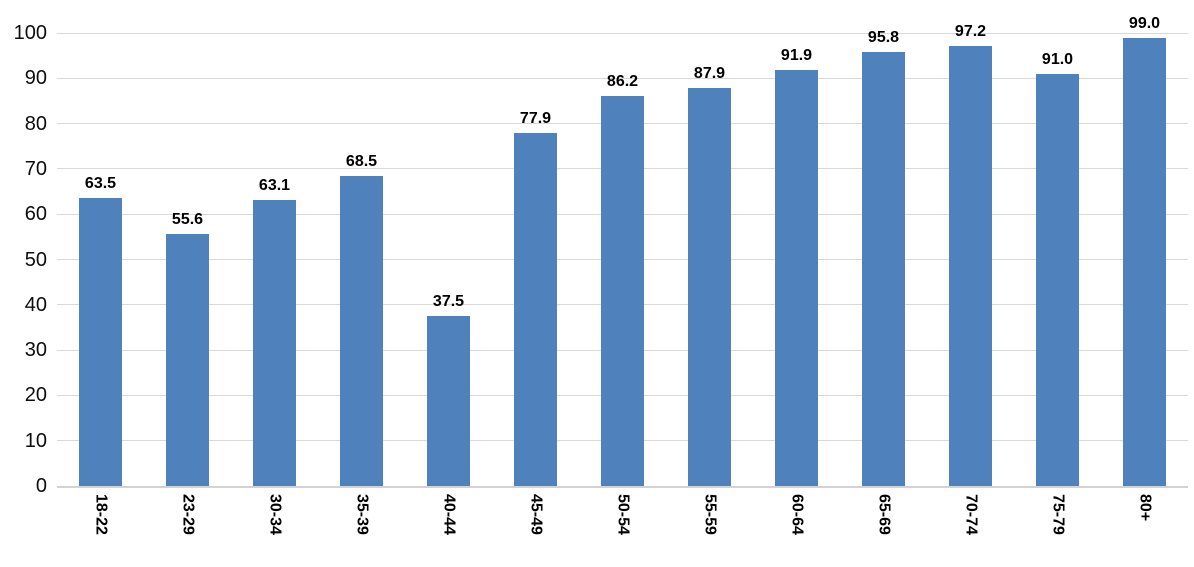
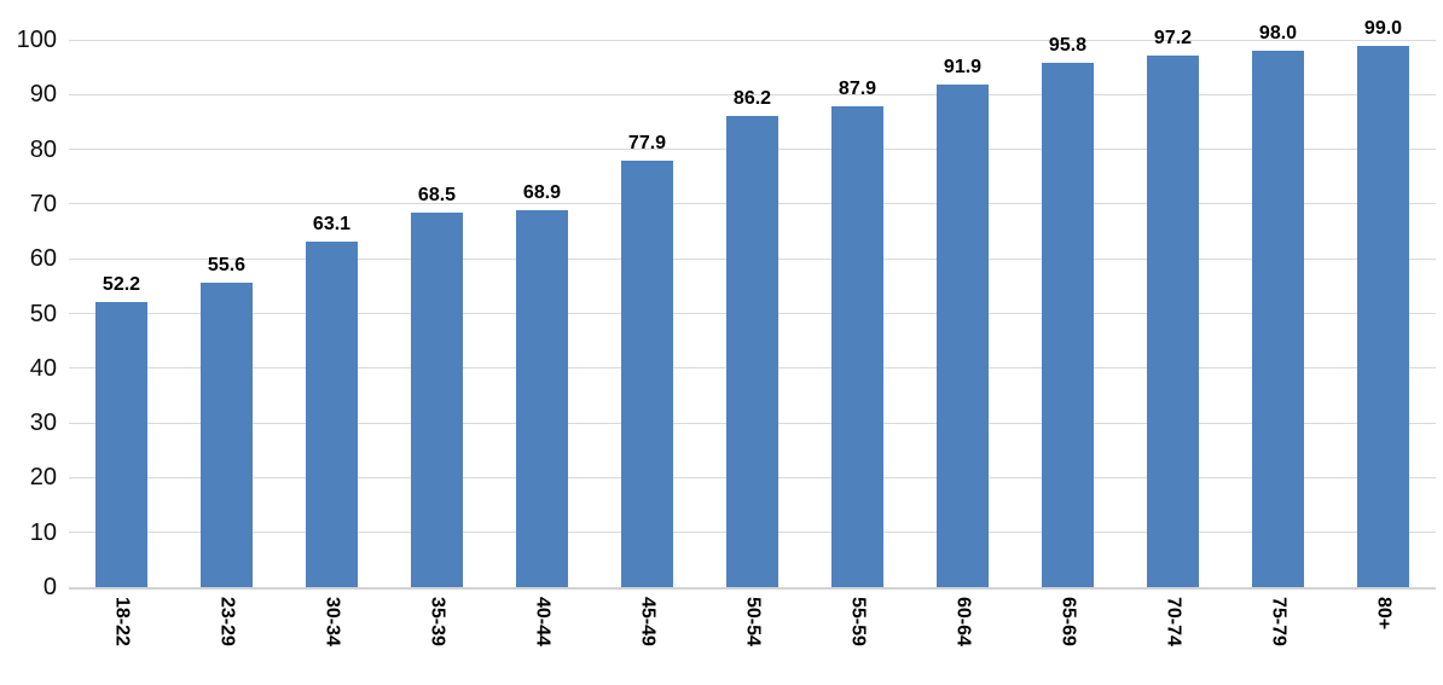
18-22: 63.5 -> 52.2
40-44: 37.5 -> 68.9
75-79: 91.0 -> 98.0
